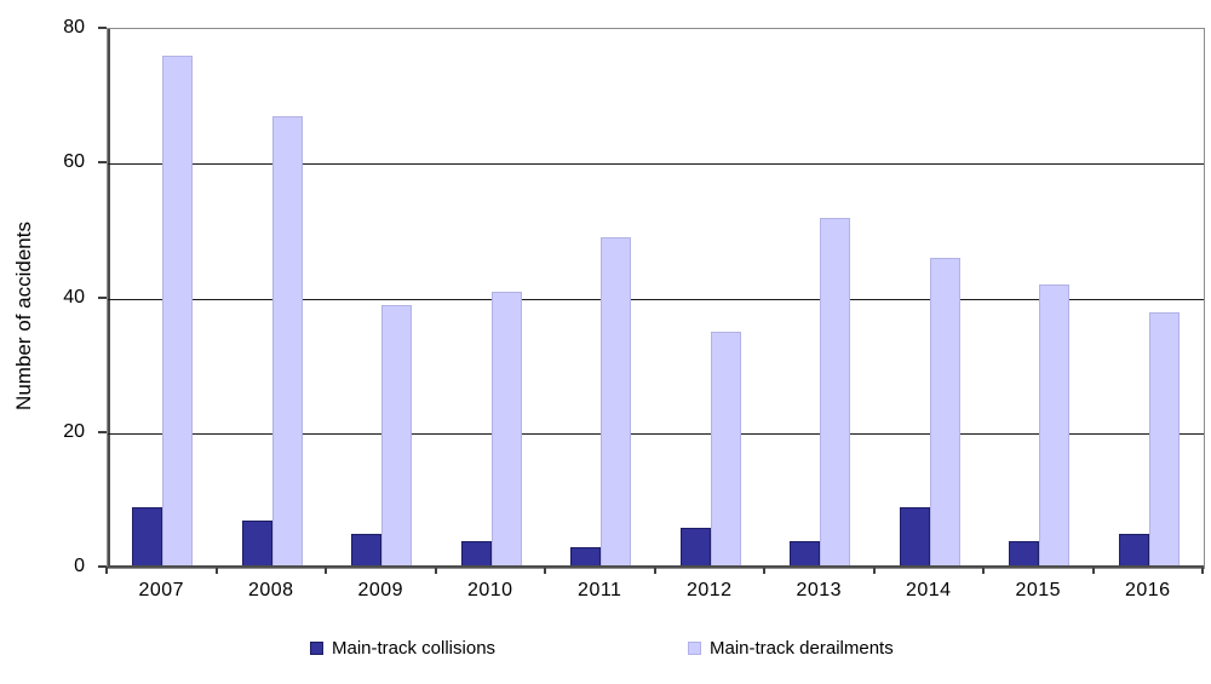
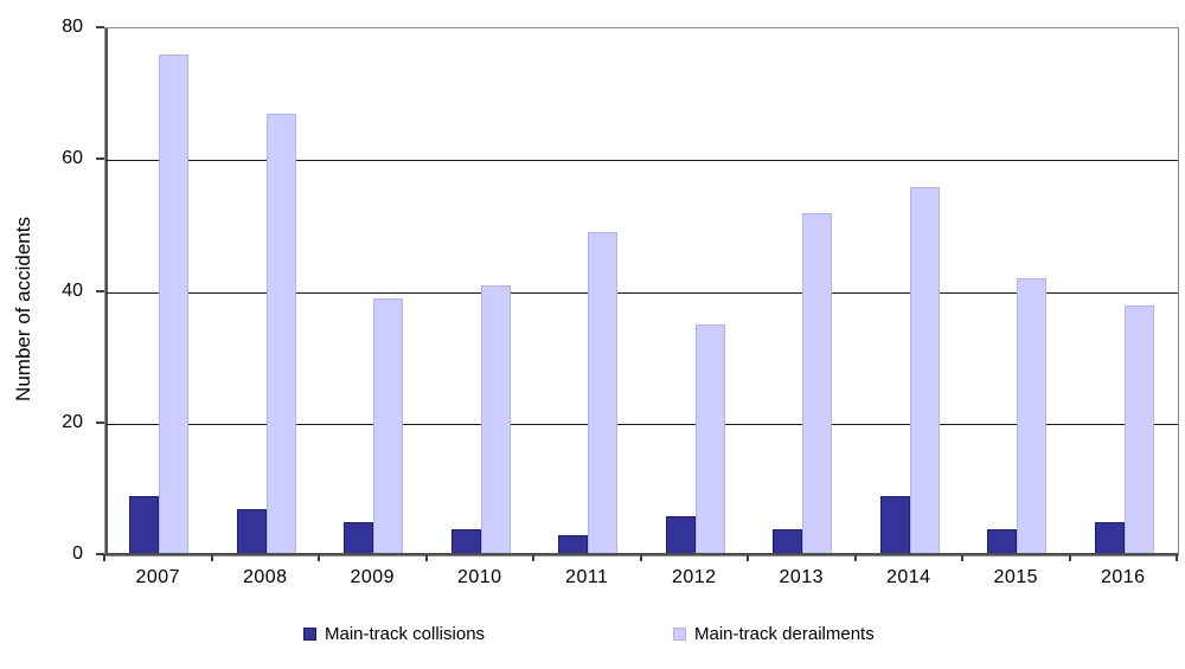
Main-track derailments/2014: 46 -> 56
